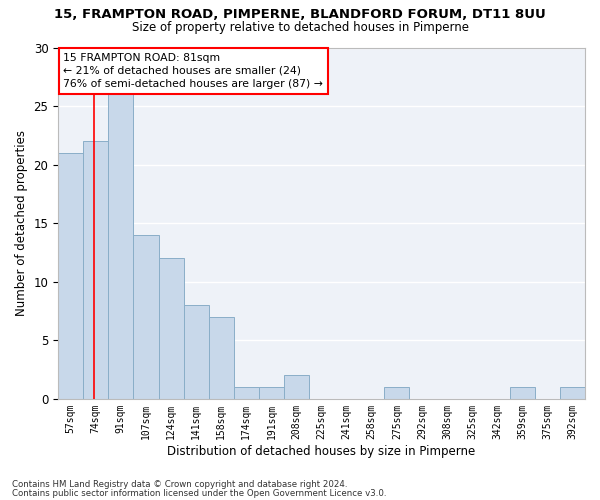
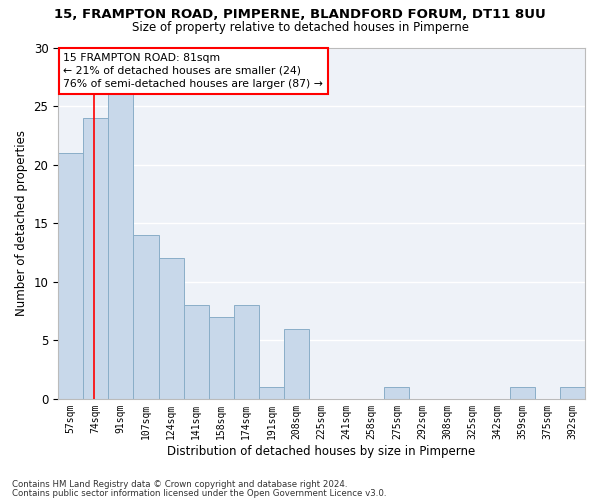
74sqm: 22 -> 24
174sqm: 1 -> 8
208sqm: 2 -> 6
